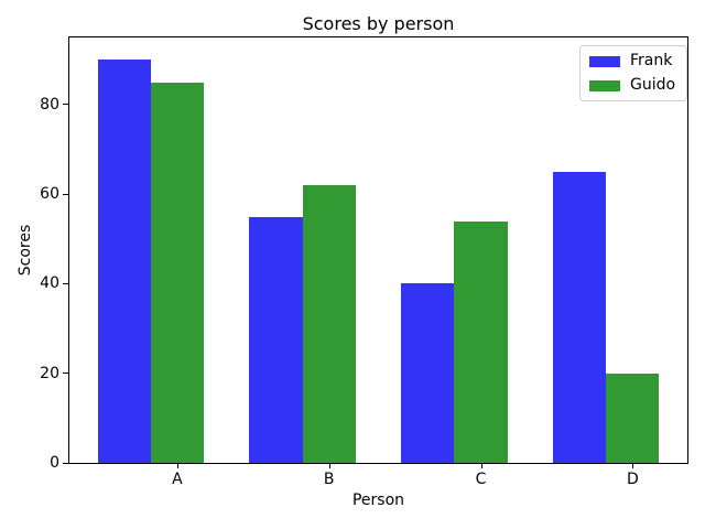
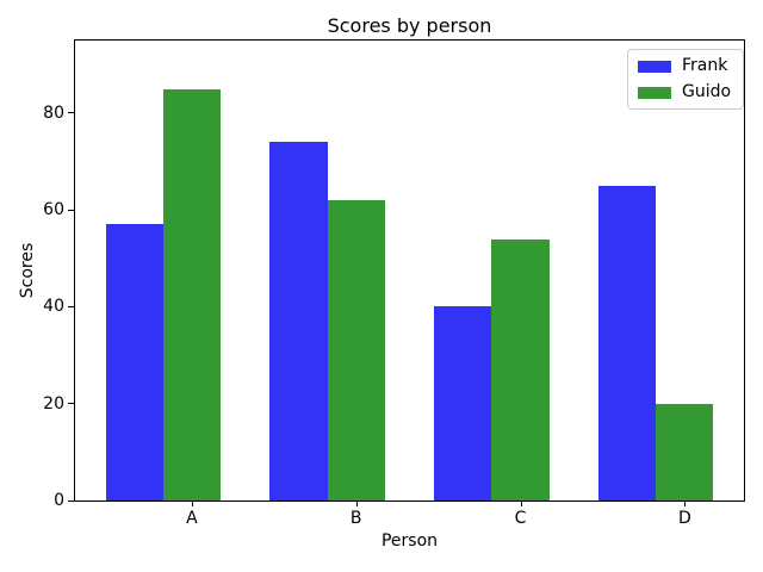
Frank/A: 90 -> 57
Frank/B: 55 -> 74
